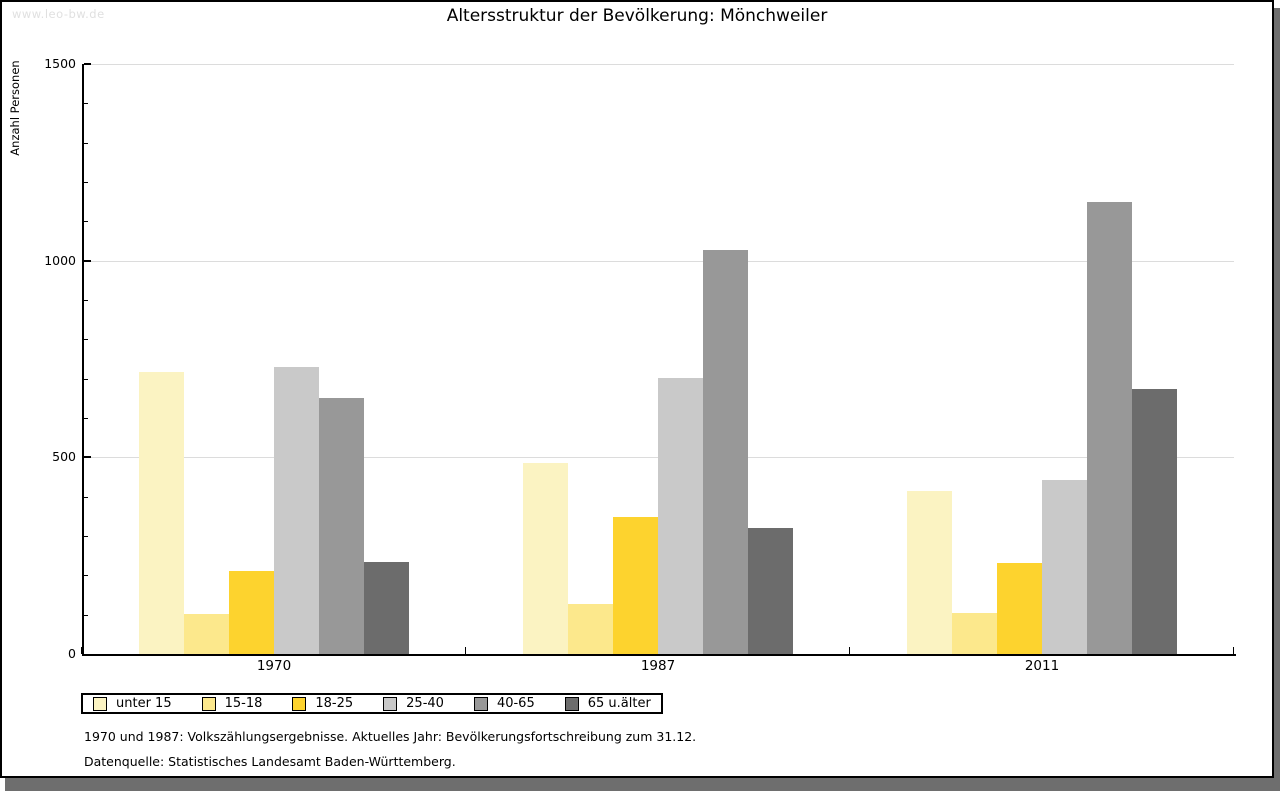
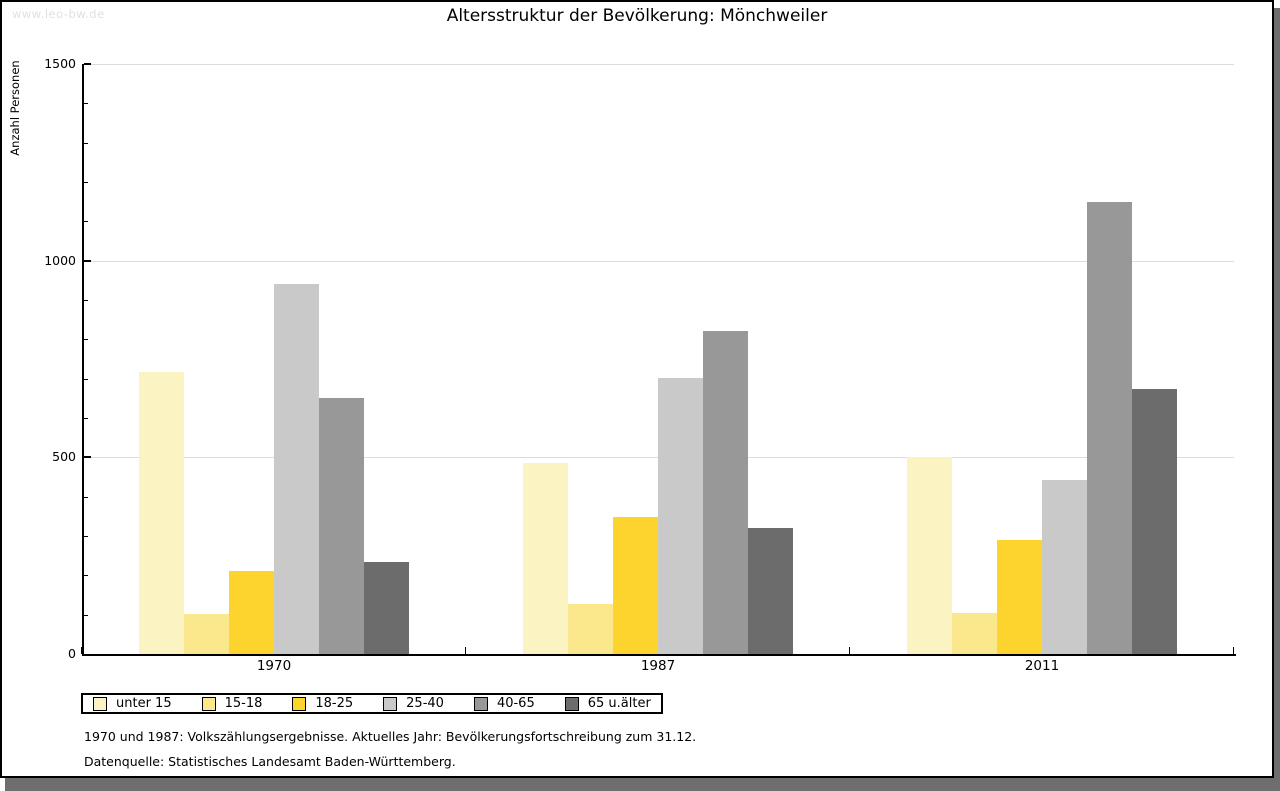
25-40/1970: 730 -> 940
40-65/1987: 1030 -> 820
unter 15/2011: 410 -> 500
18-25/2011: 230 -> 290
